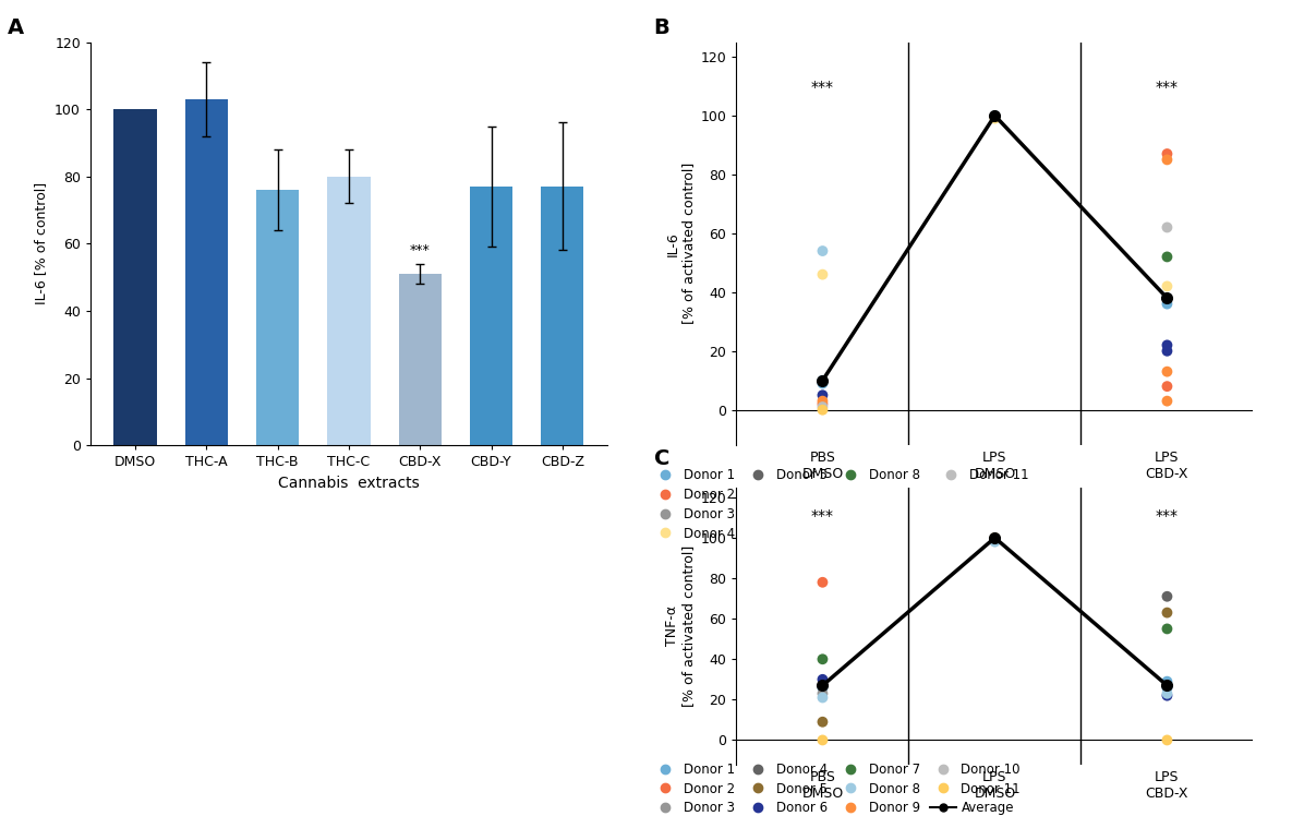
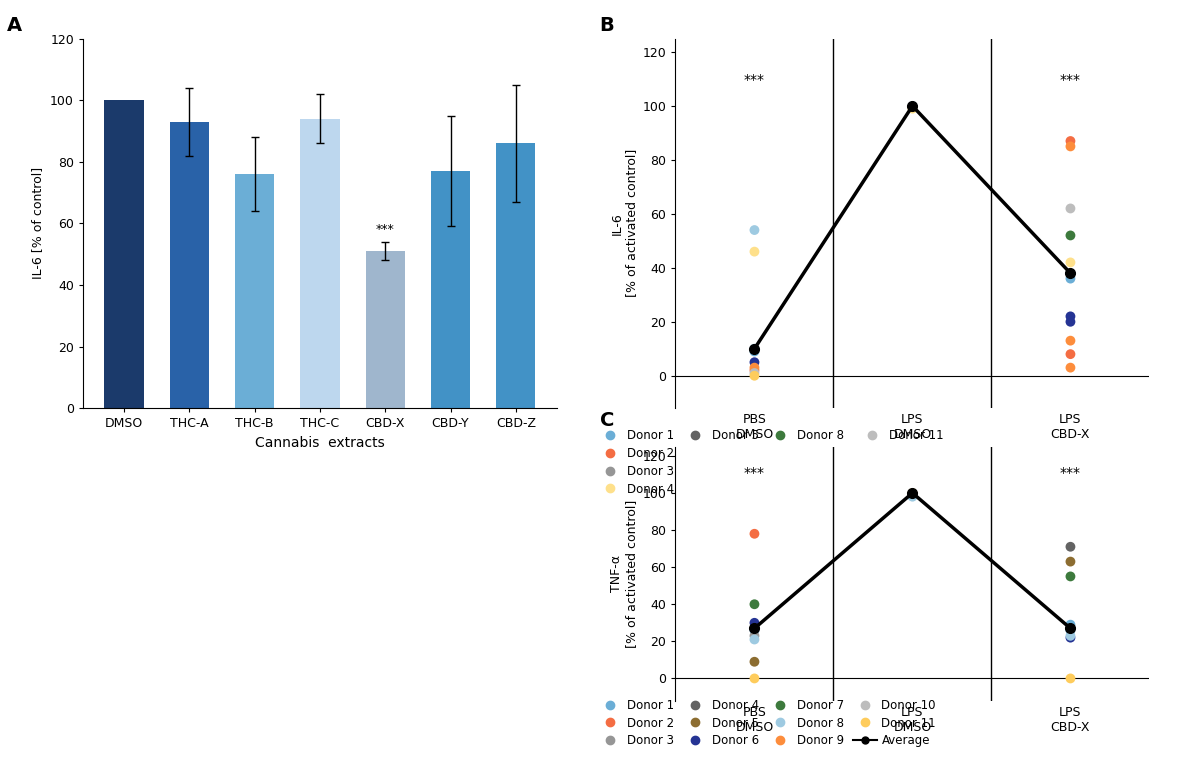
THC-A: 103 -> 93
THC-C: 80 -> 94
CBD-Z: 77 -> 86
